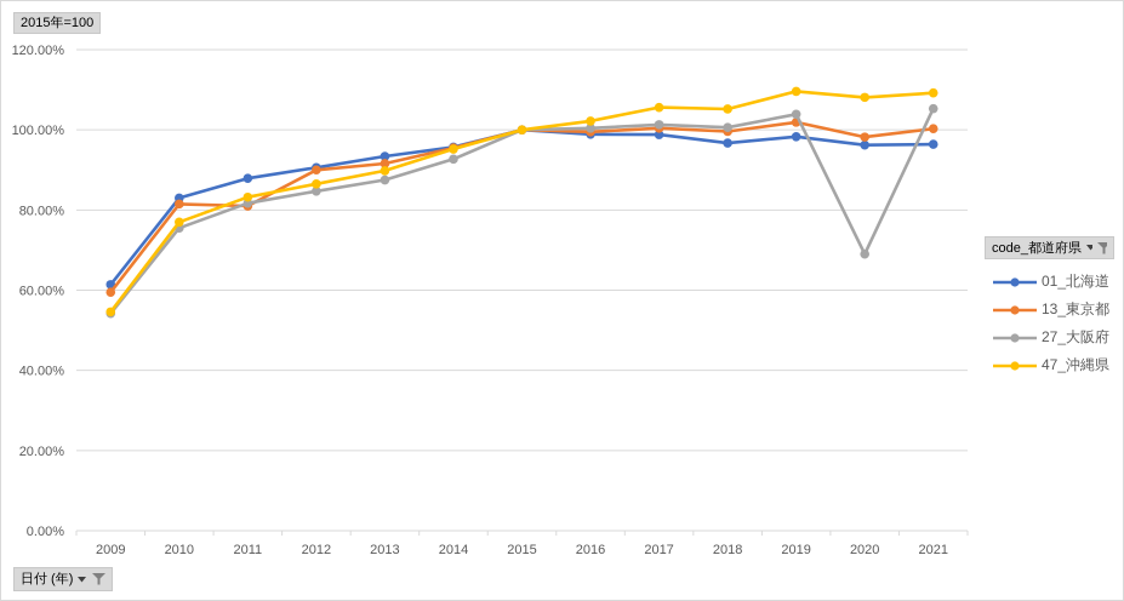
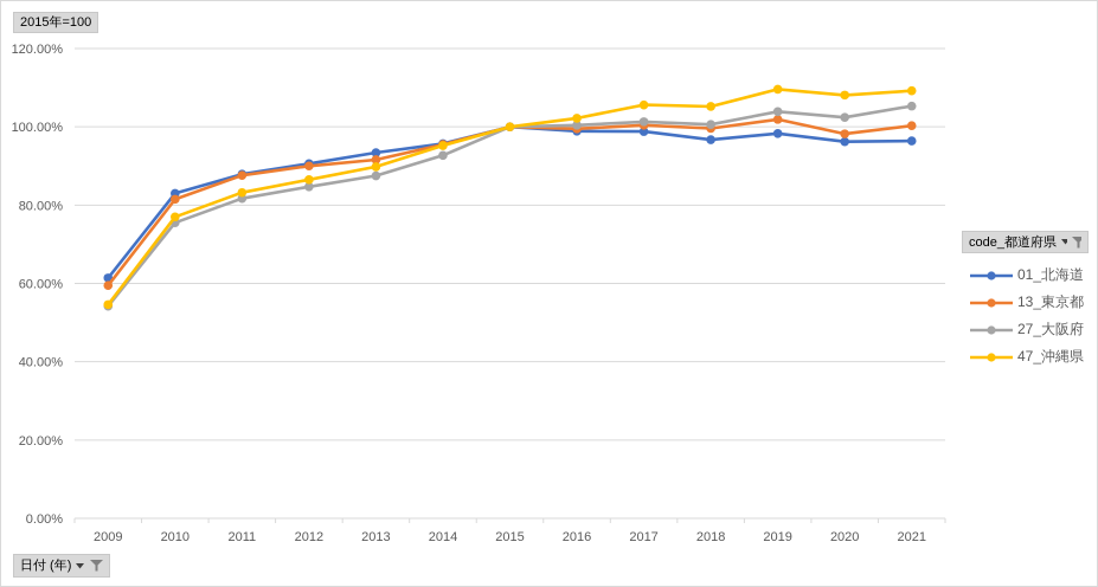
13_東京都/2011: 81% -> 88%
27_大阪府/2020: 69% -> 102%
